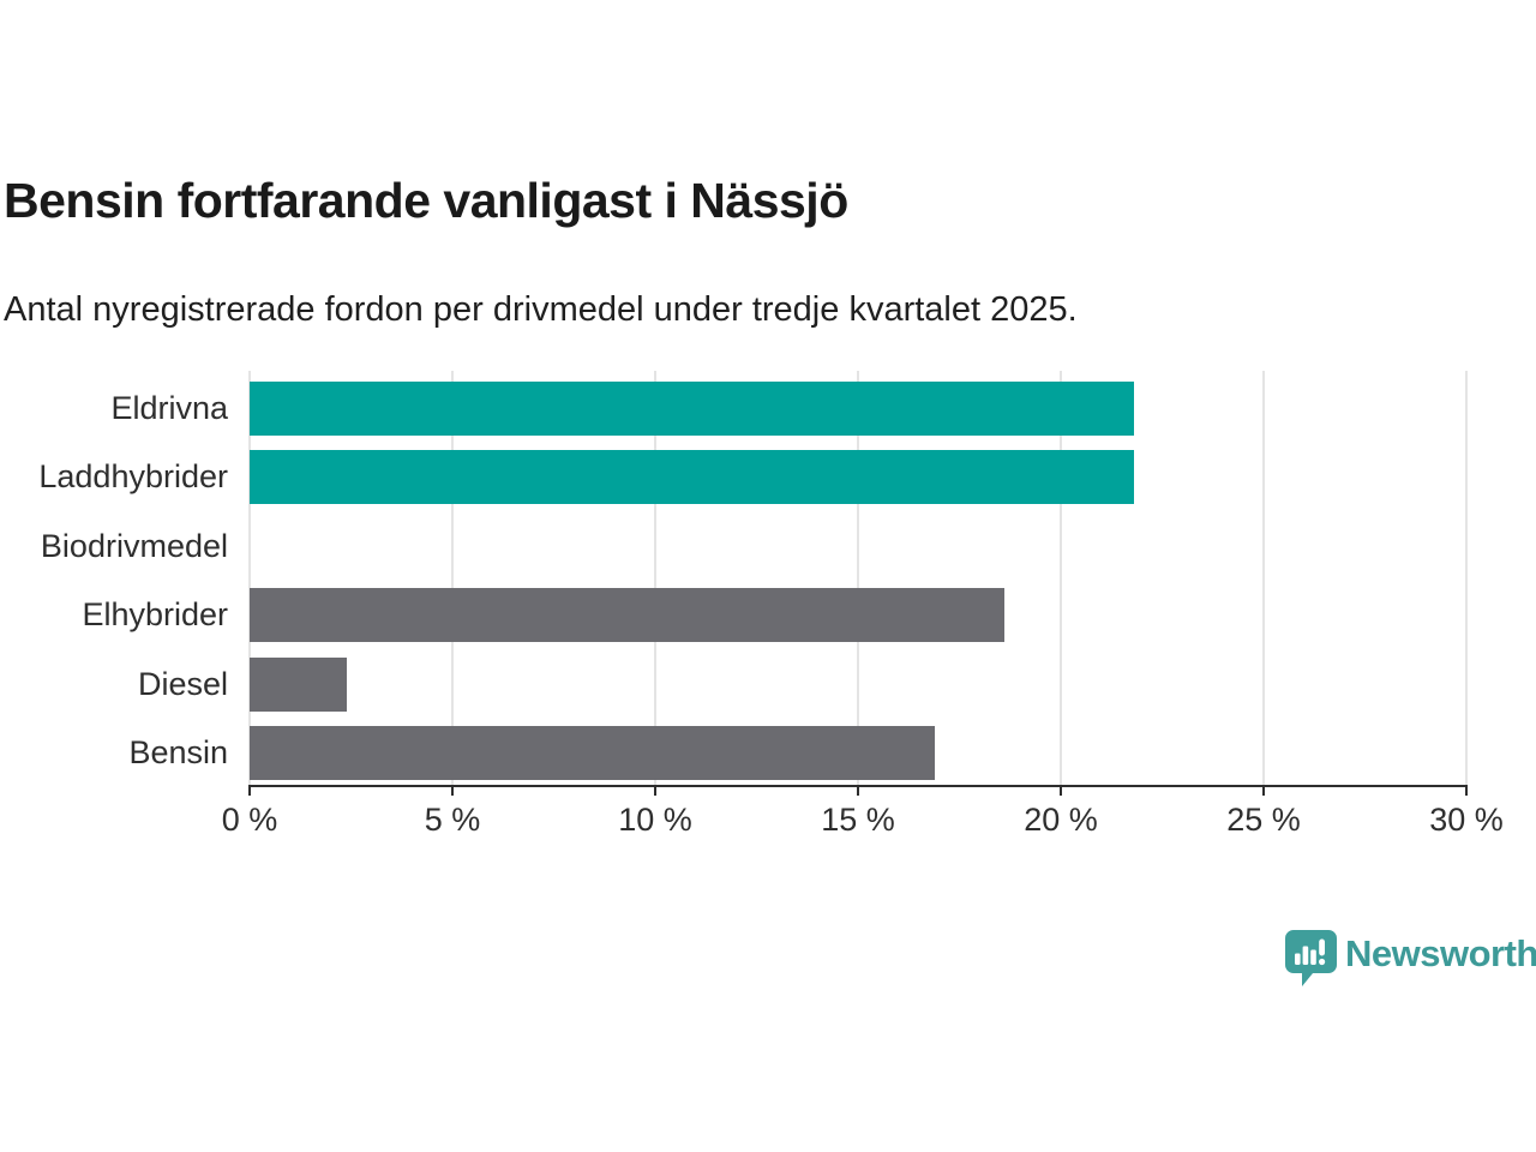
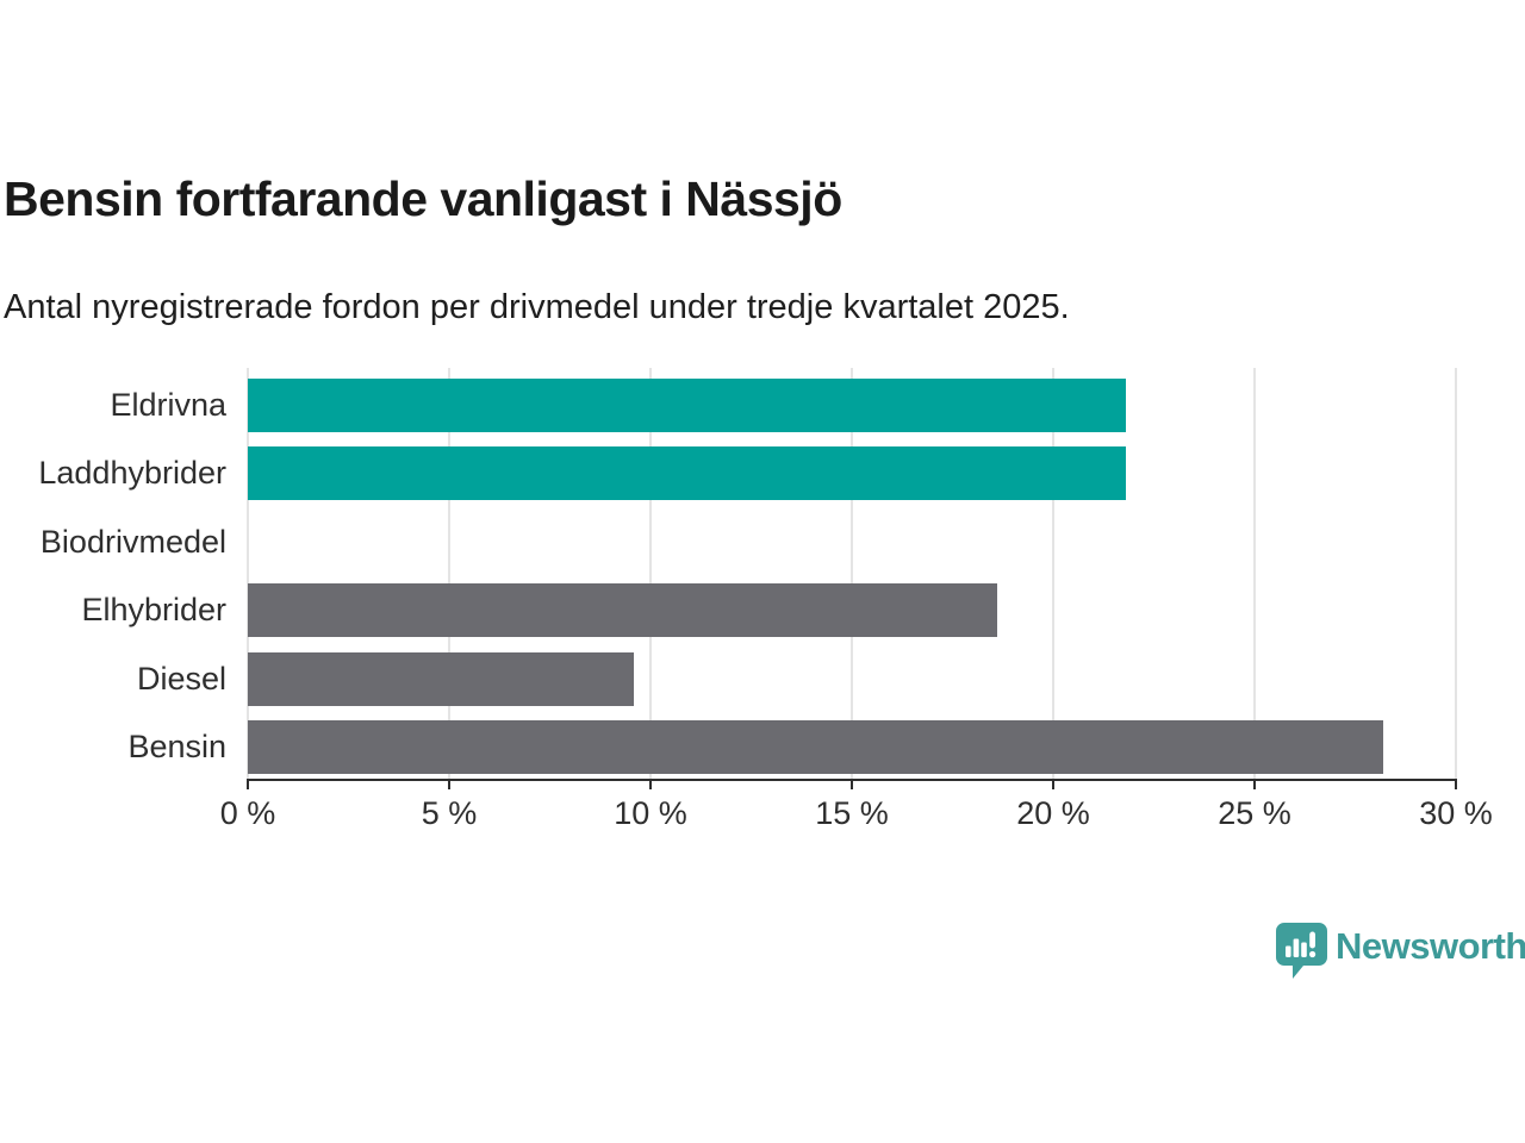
Diesel: 2.4% -> 9.6%
Bensin: 16.9% -> 28.2%
